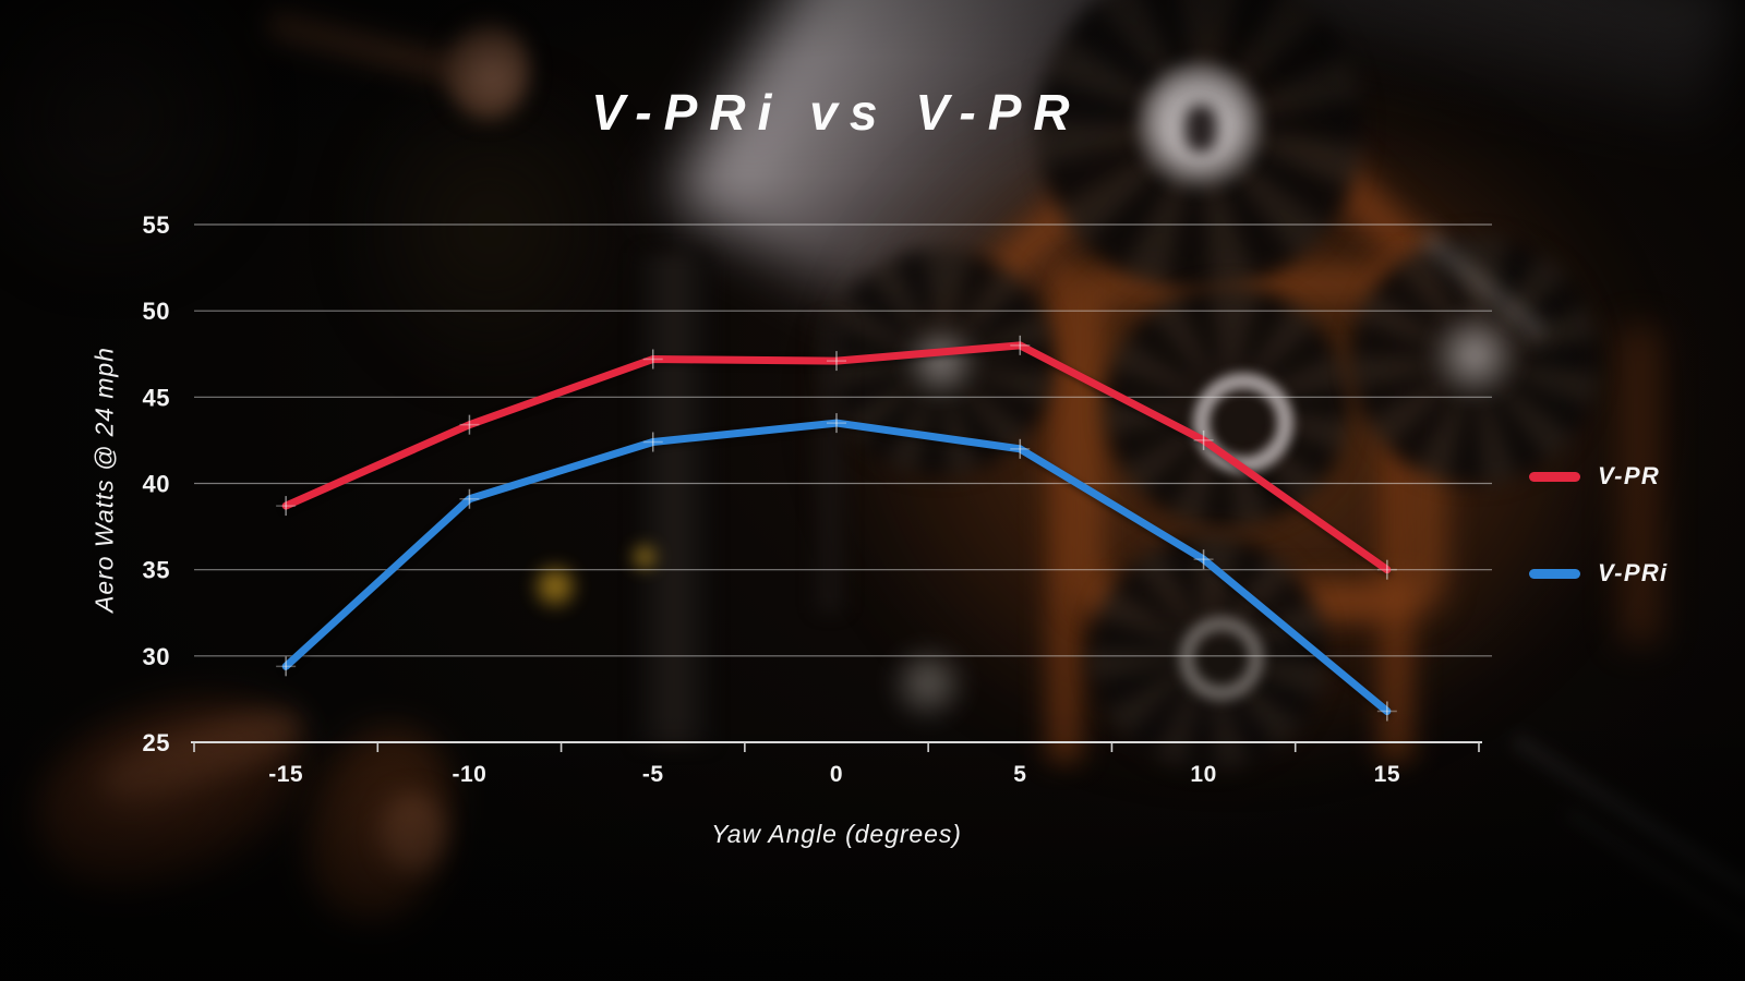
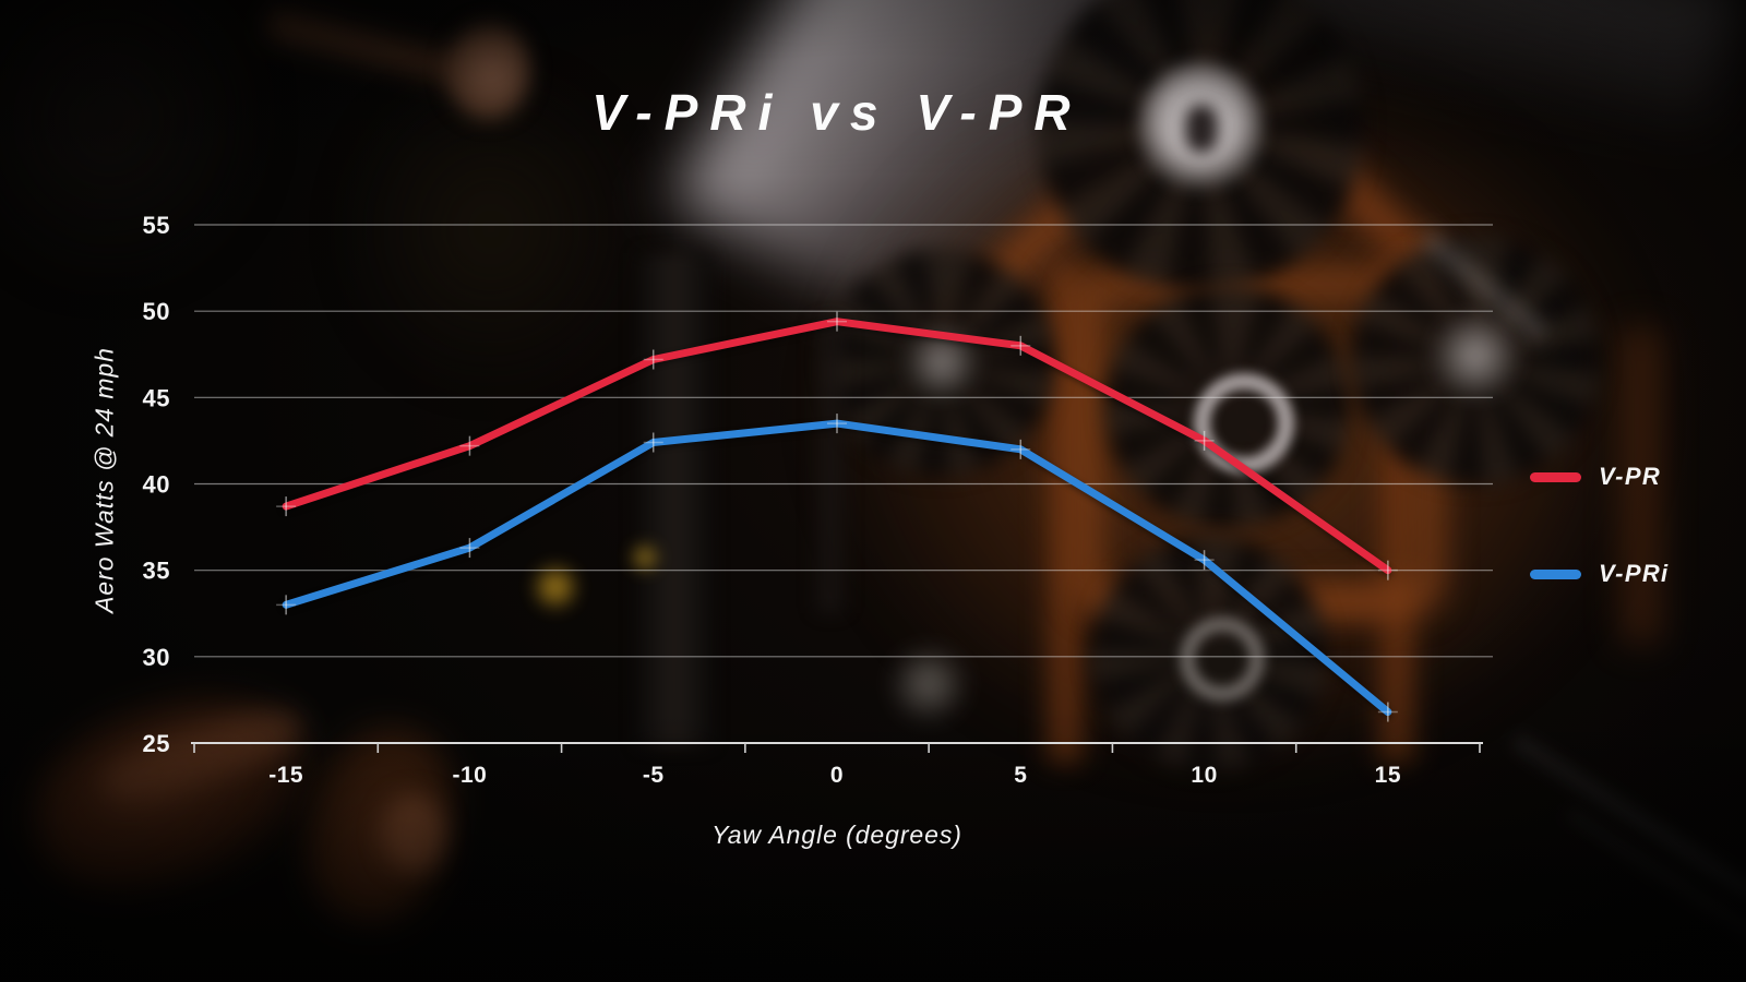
V-PRi/-15: 29.4 -> 33.0
V-PR/-10: 43.4 -> 42.2
V-PRi/-10: 39.1 -> 36.3
V-PR/0: 47.1 -> 49.4
